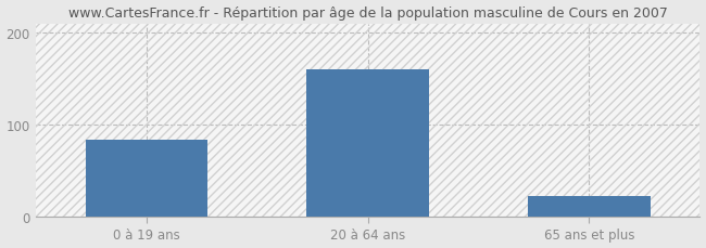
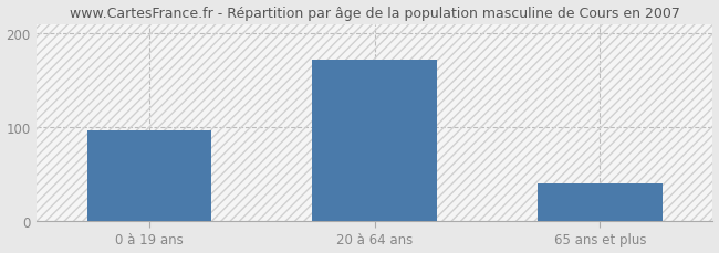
0 à 19 ans: 83 -> 96
20 à 64 ans: 160 -> 172
65 ans et plus: 22 -> 40
